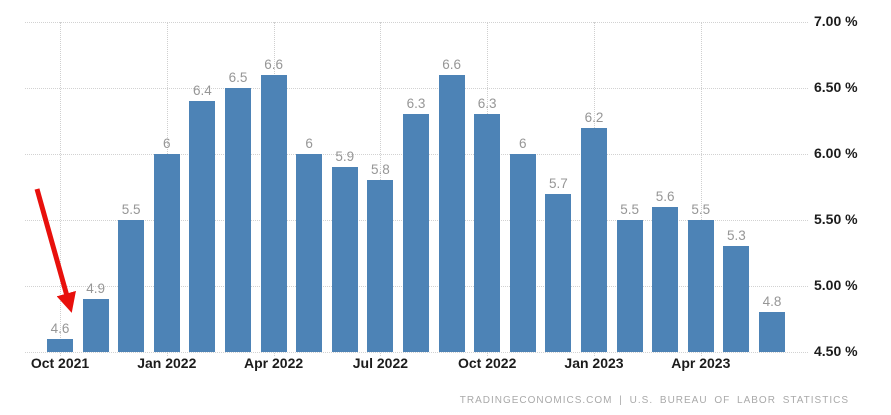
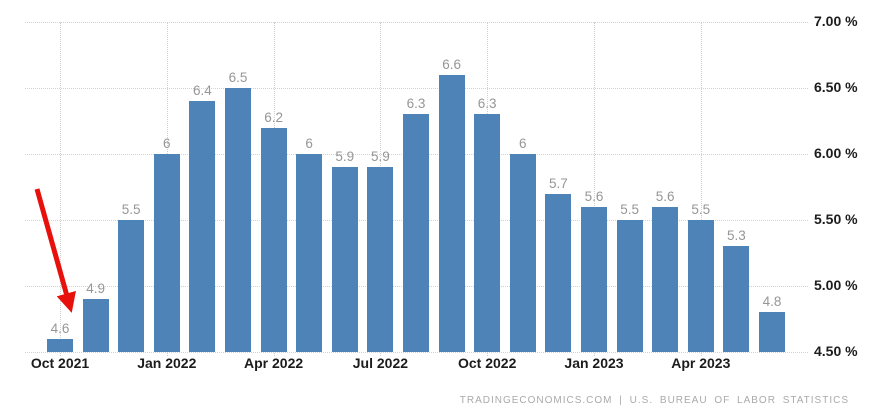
Apr 2022: 6.6 -> 6.2
Jul 2022: 5.8 -> 5.9
Jan 2023: 6.2 -> 5.6
